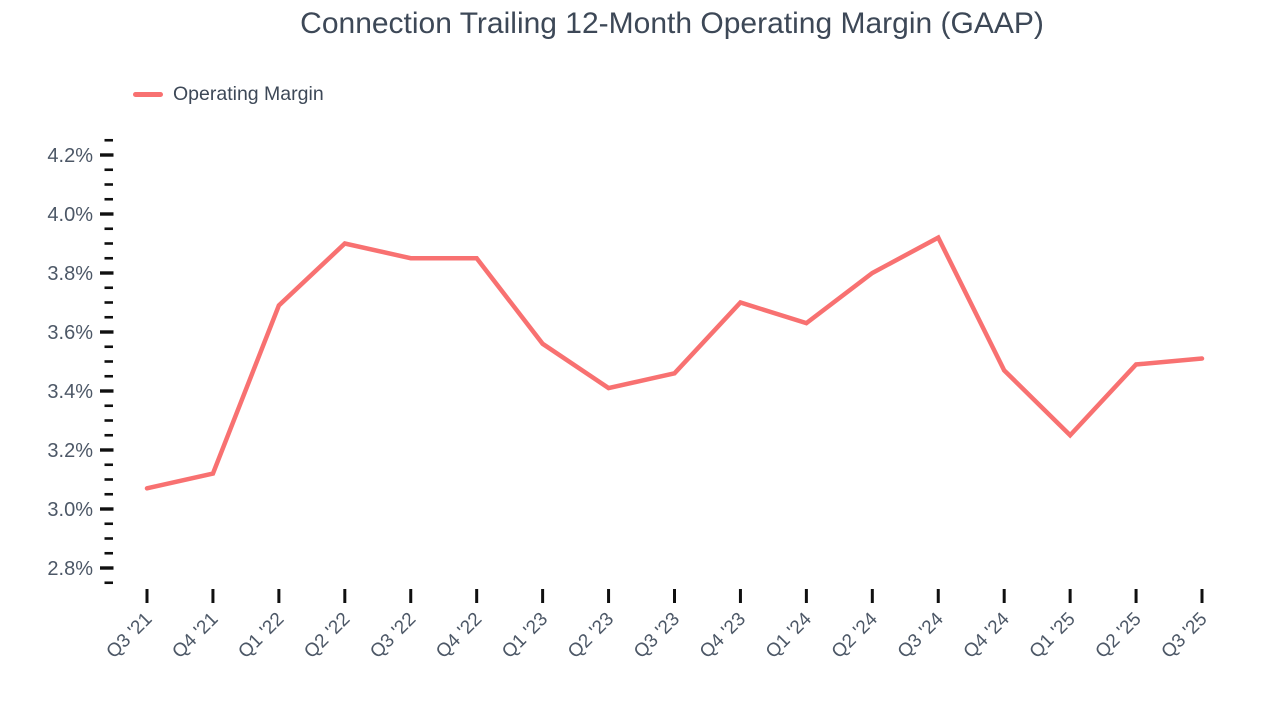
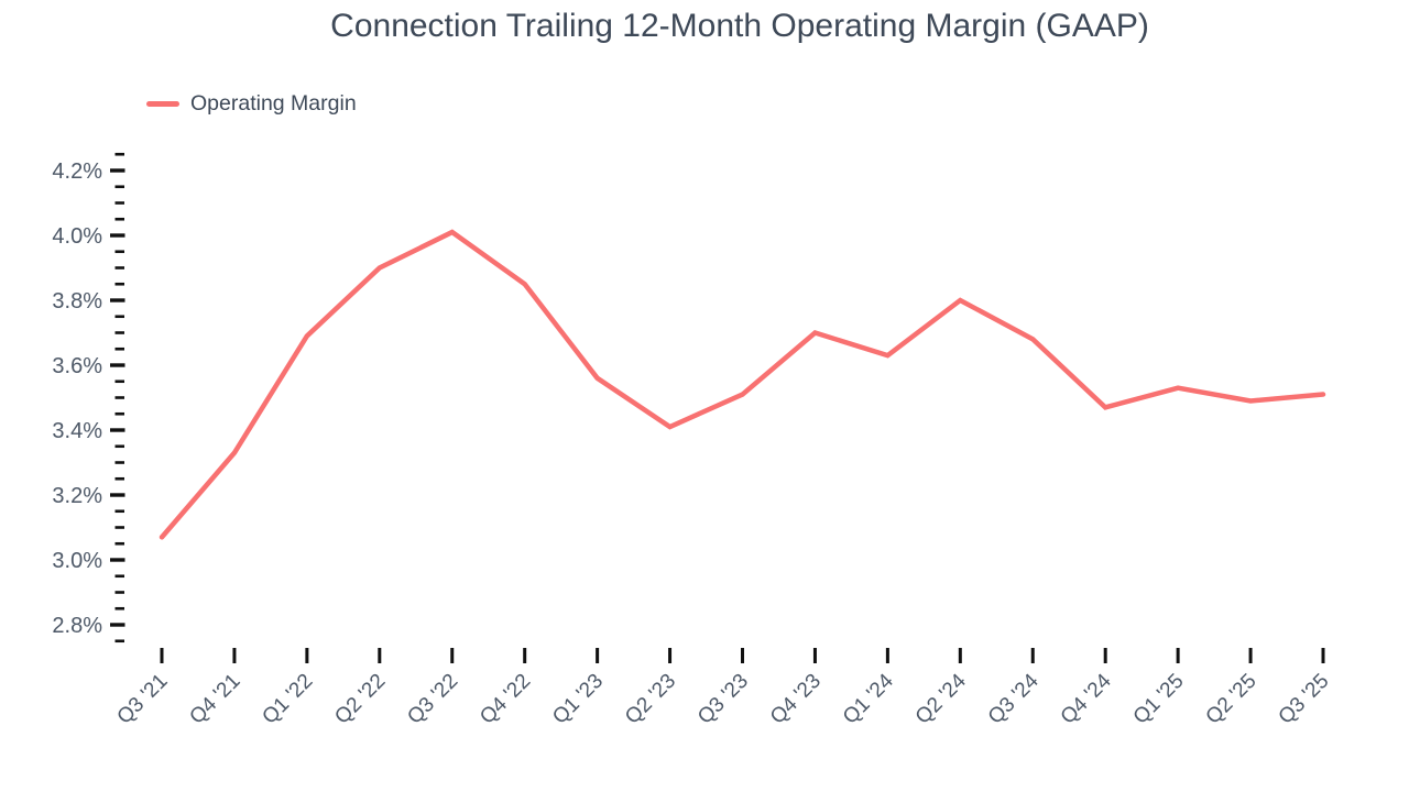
Q4 '21: 3.12% -> 3.33%
Q3 '22: 3.85% -> 4.01%
Q3 '23: 3.46% -> 3.51%
Q3 '24: 3.92% -> 3.68%
Q1 '25: 3.25% -> 3.53%
